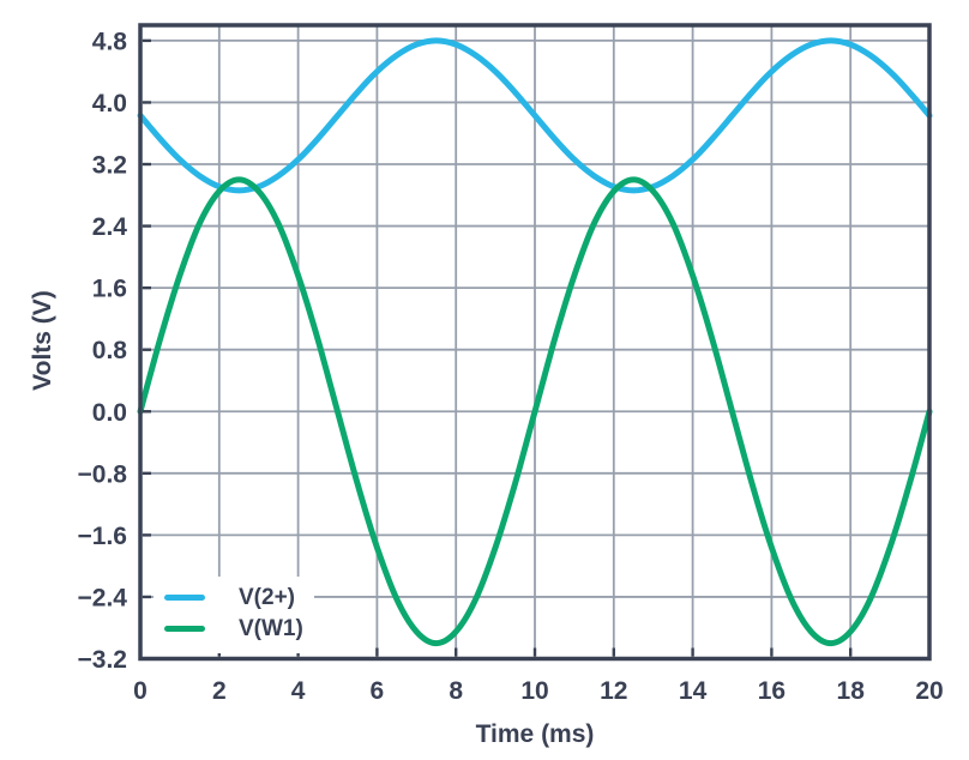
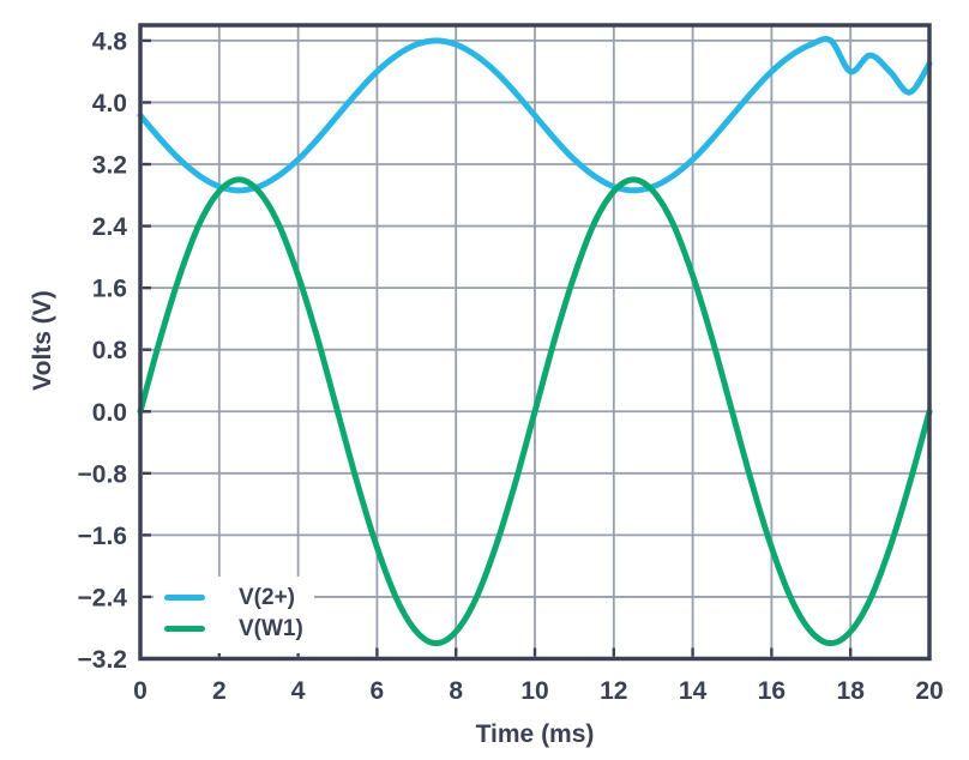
V(2+)/18: 4.8 -> 4.4
V(2+)/20: 3.8 -> 4.5
